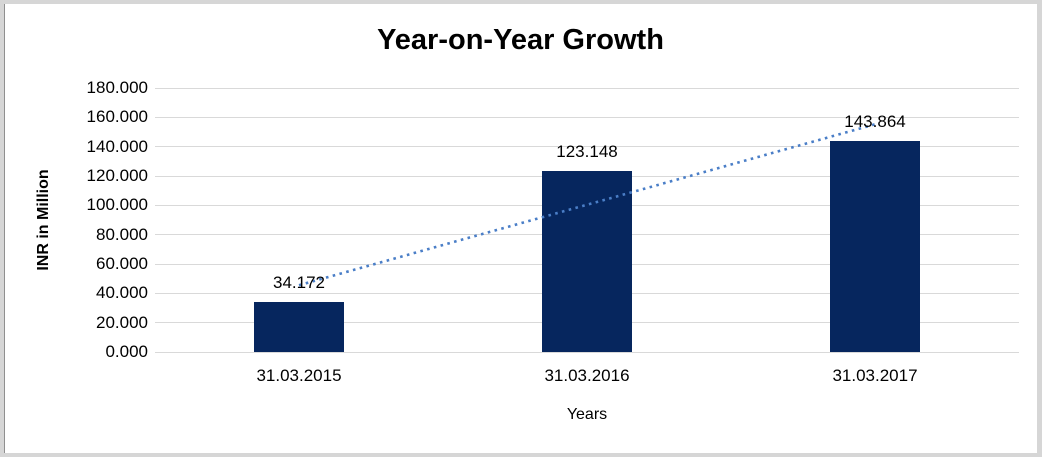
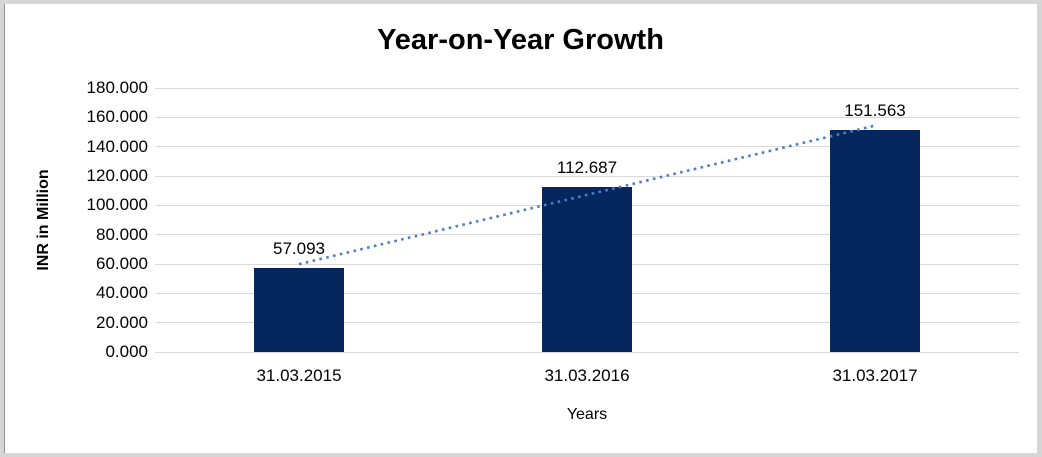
31.03.2015: 34.172 -> 57.093
31.03.2016: 123.148 -> 112.687
31.03.2017: 143.864 -> 151.563
